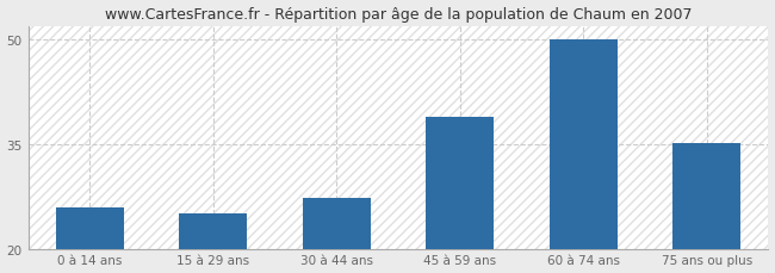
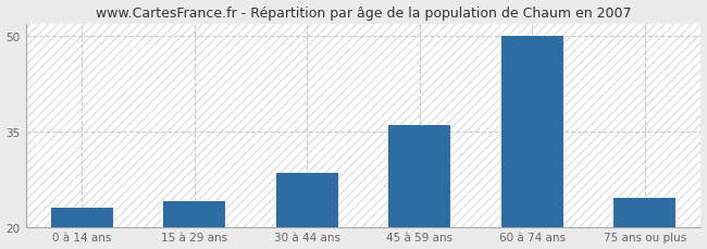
0 à 14 ans: 26.0 -> 23.0
15 à 29 ans: 25.0 -> 24.0
30 à 44 ans: 27.2 -> 28.5
45 à 59 ans: 39.0 -> 36.0
75 ans ou plus: 35.2 -> 24.5
